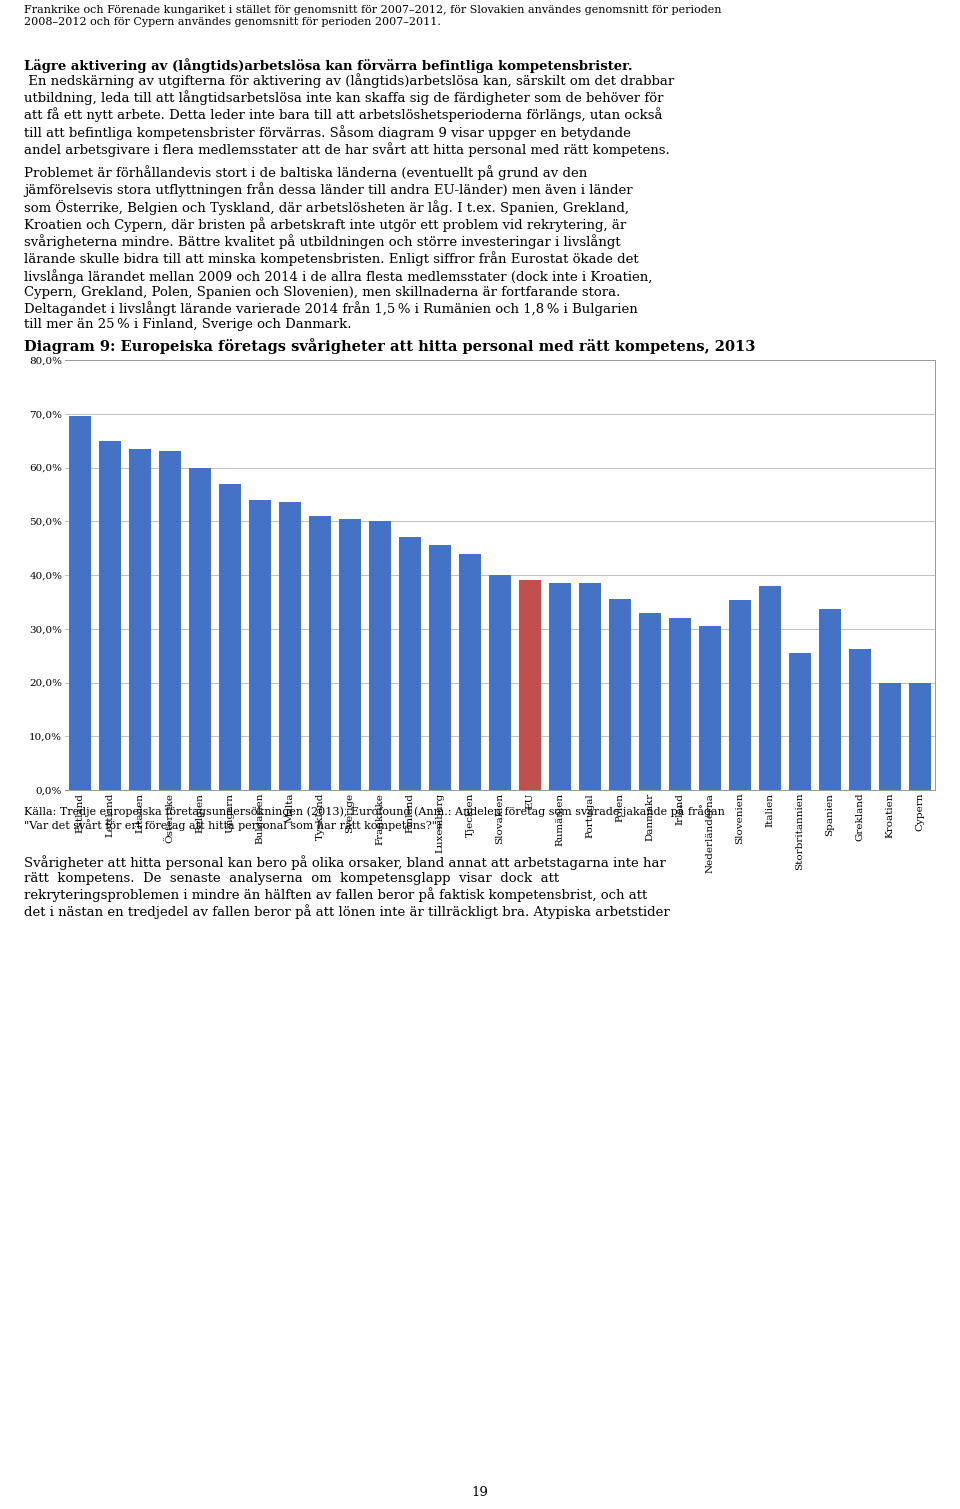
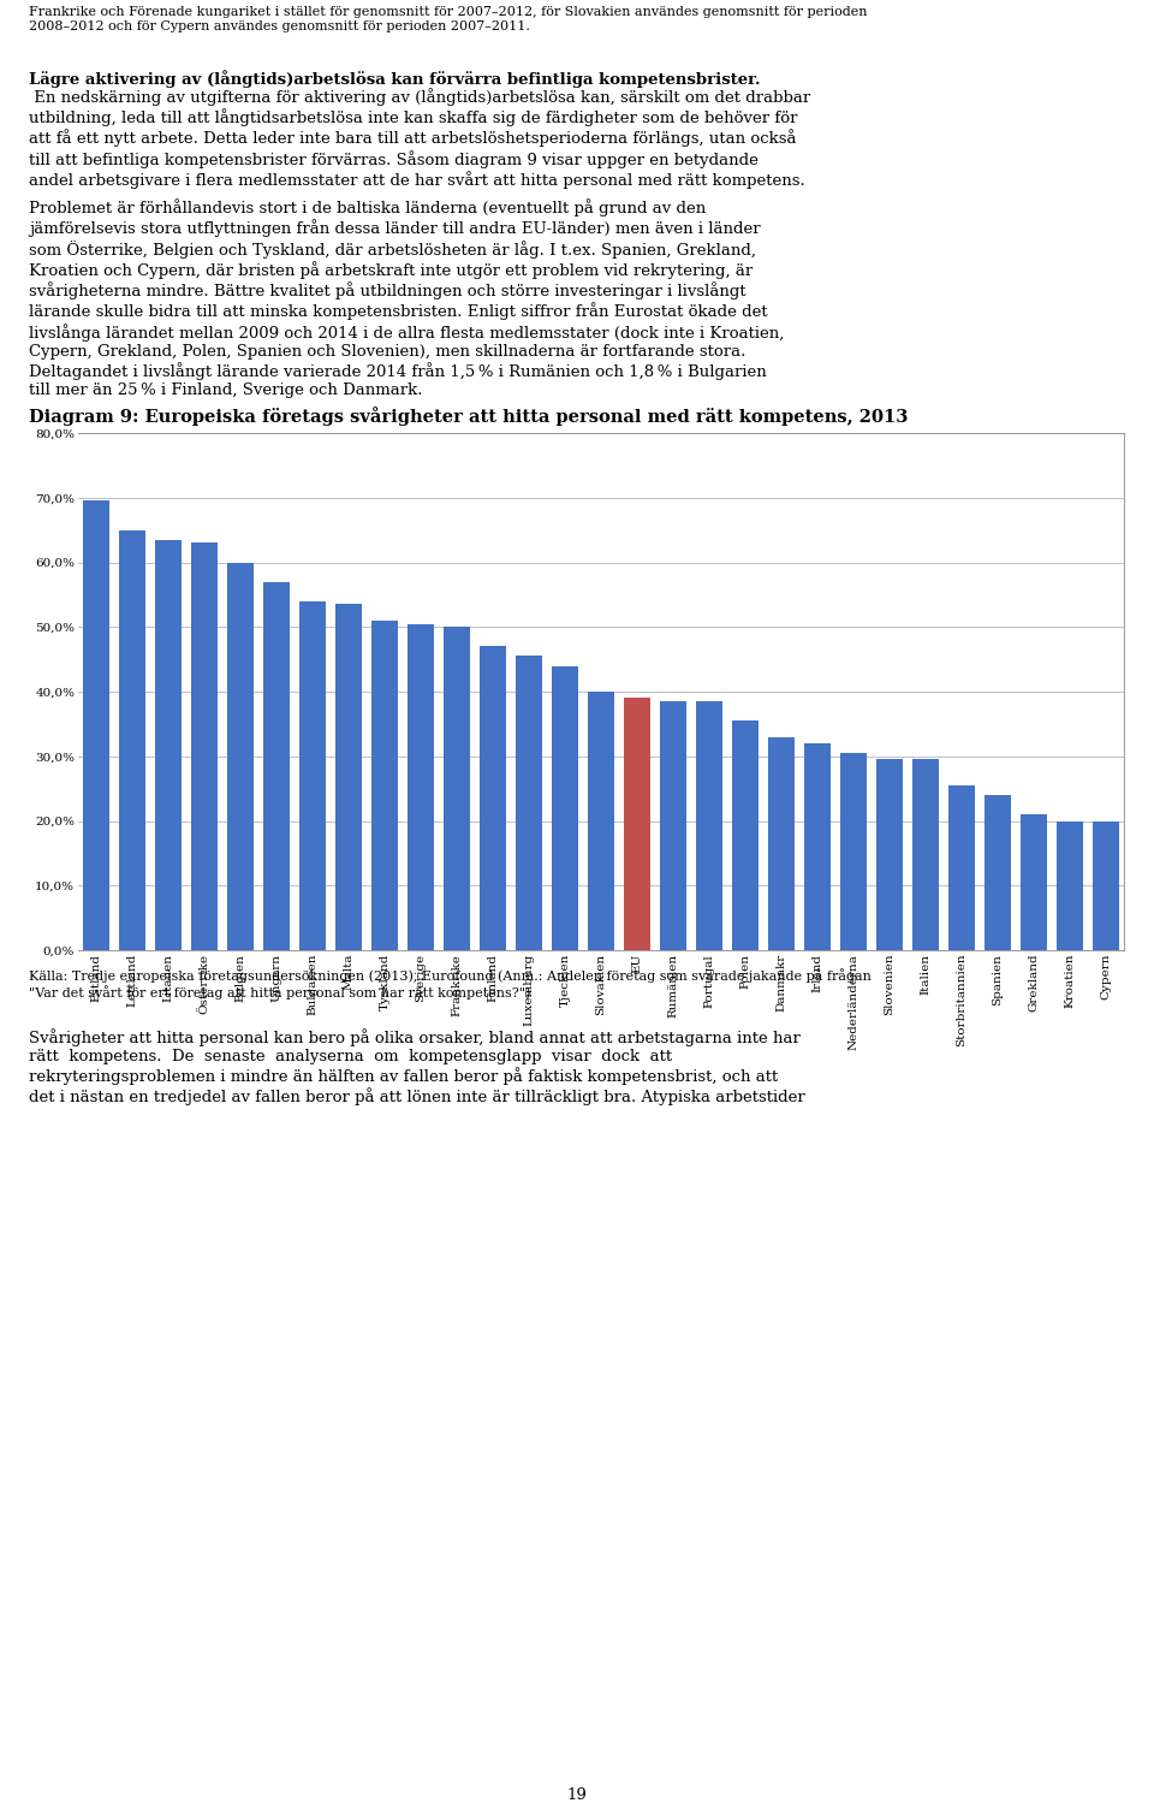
Slovenien: 35,4% -> 29,5%
Italien: 38,0% -> 29,5%
Spanien: 33,6% -> 24,0%
Grekland: 26,2% -> 21,0%
